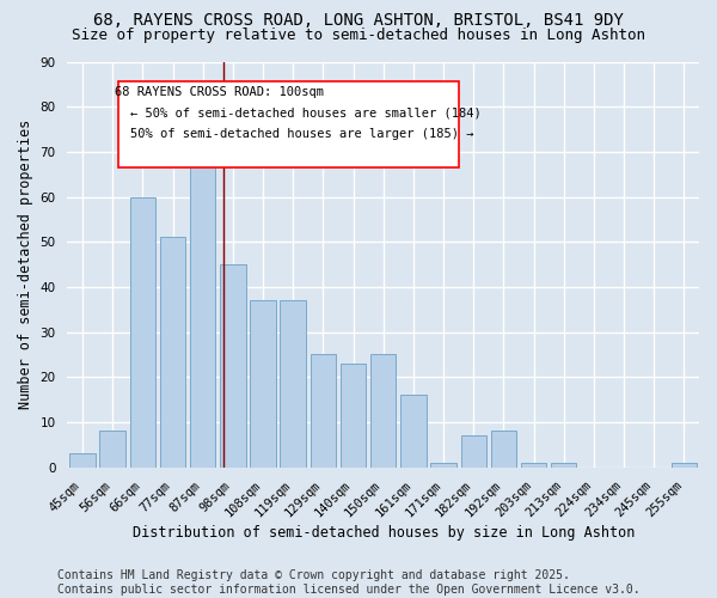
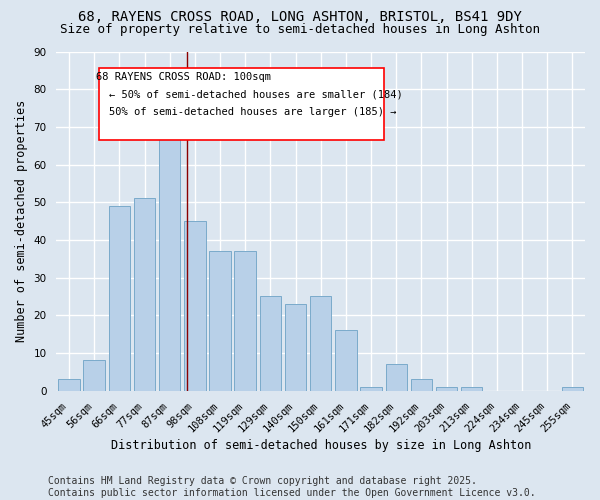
66sqm: 60 -> 49
192sqm: 8 -> 3
